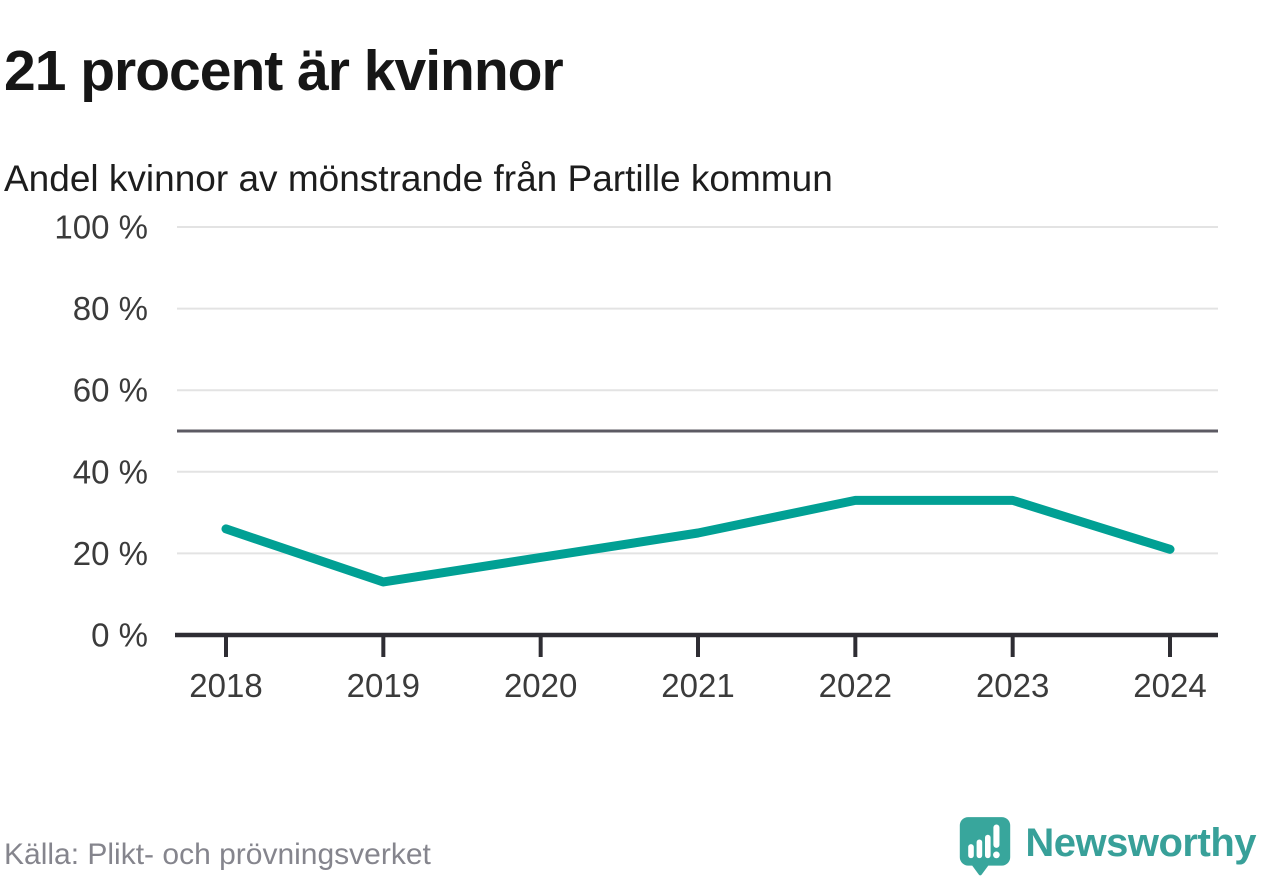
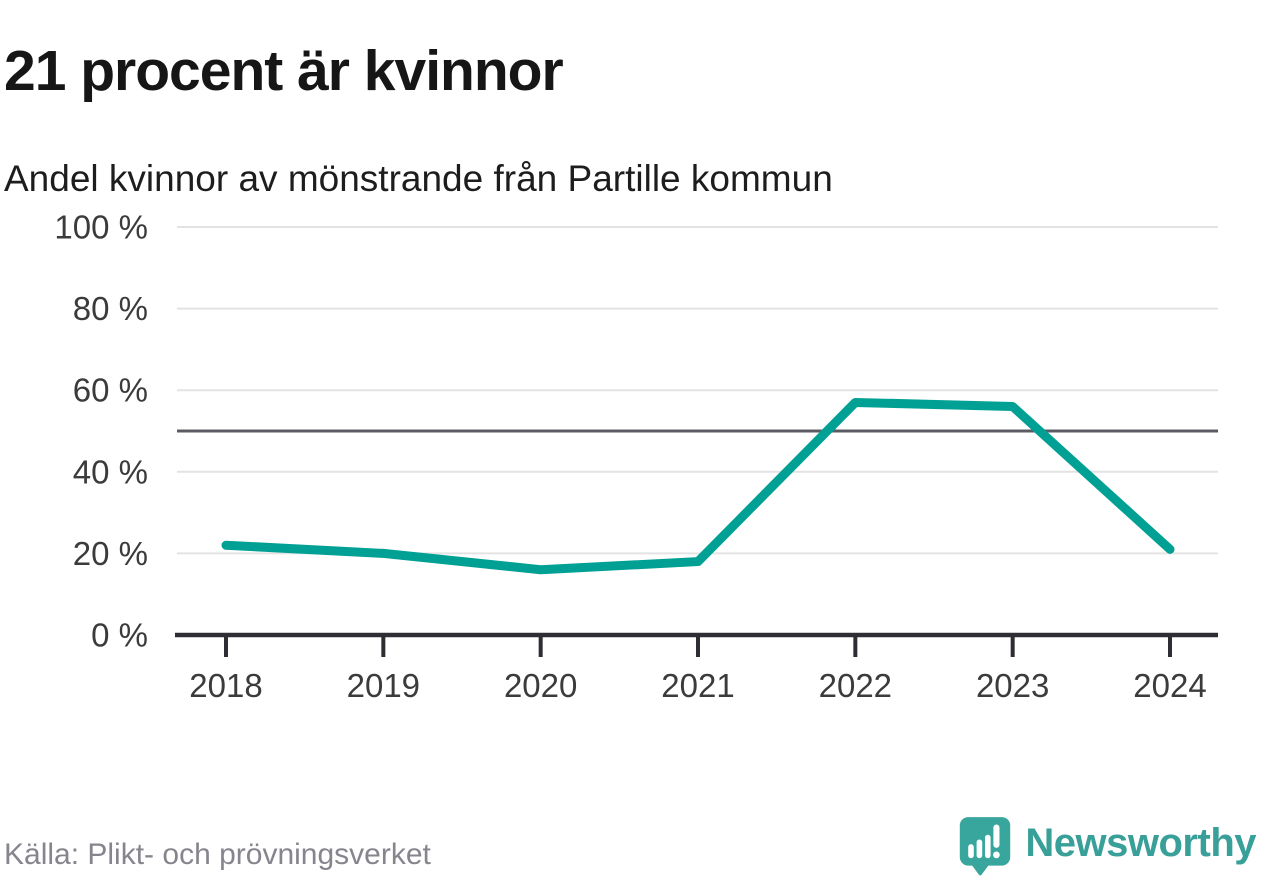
2018: 26% -> 22%
2019: 13% -> 20%
2020: 19% -> 16%
2021: 25% -> 18%
2022: 33% -> 57%
2023: 33% -> 56%
